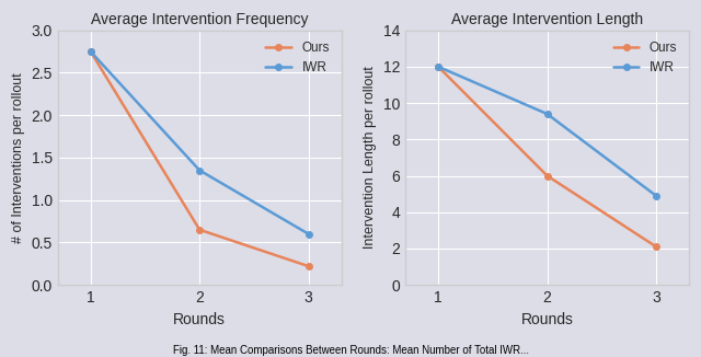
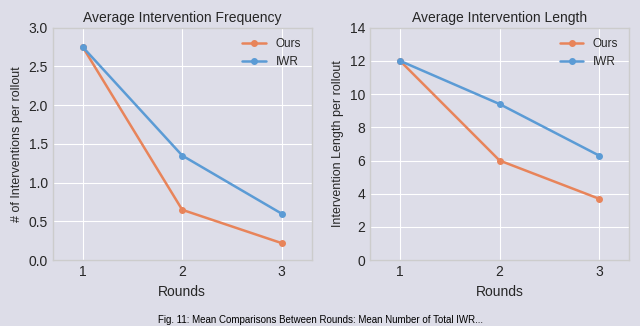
Average Intervention Length/Ours/3: 2.1 -> 3.7
Average Intervention Length/IWR/3: 4.9 -> 6.3
